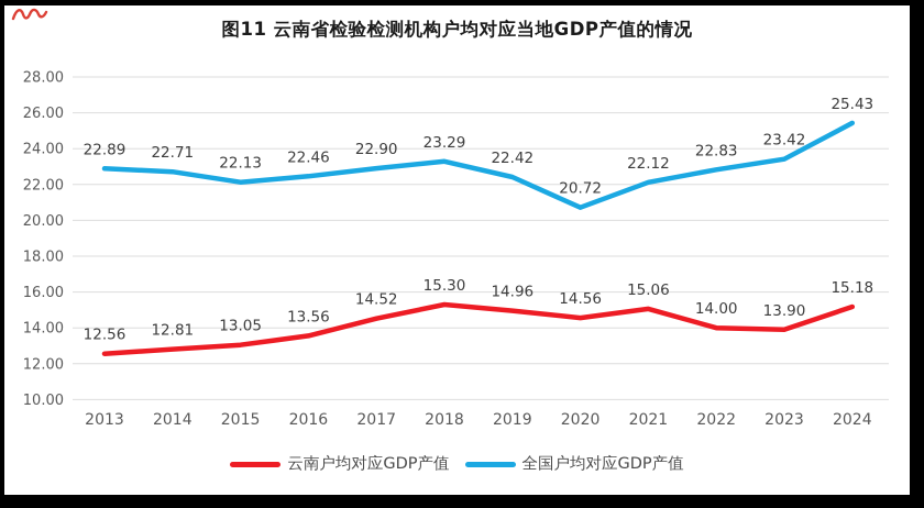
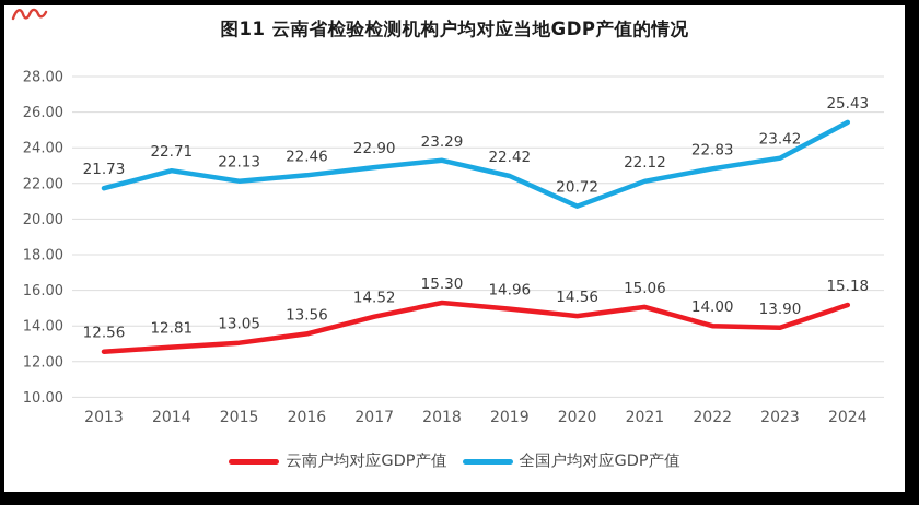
全国户均对应GDP产值/2013: 22.89 -> 21.73
